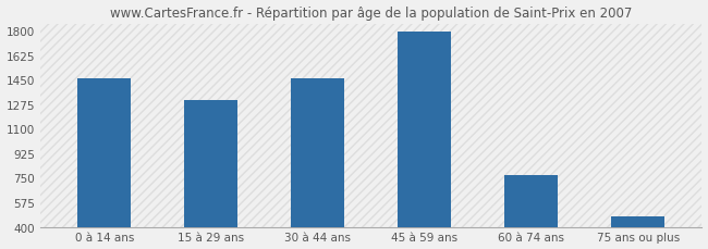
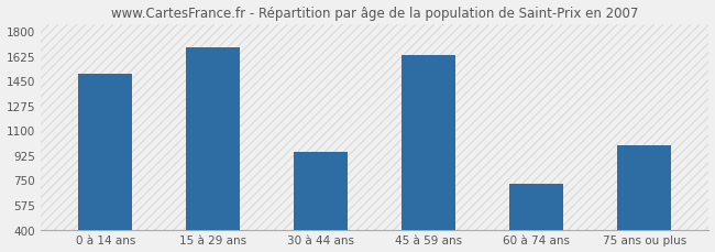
0 à 14 ans: 1460 -> 1500
15 à 29 ans: 1300 -> 1680
30 à 44 ans: 1460 -> 950
45 à 59 ans: 1800 -> 1630
60 à 74 ans: 770 -> 720
75 ans ou plus: 480 -> 990
